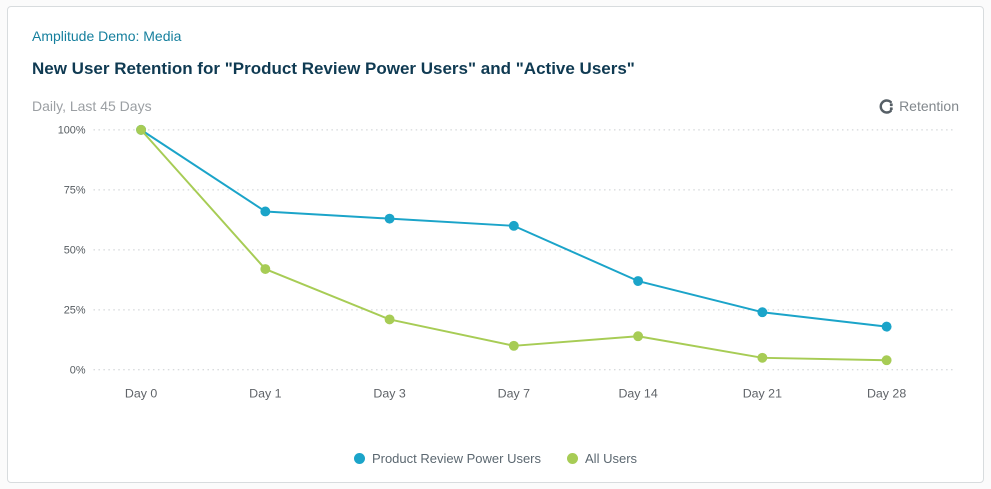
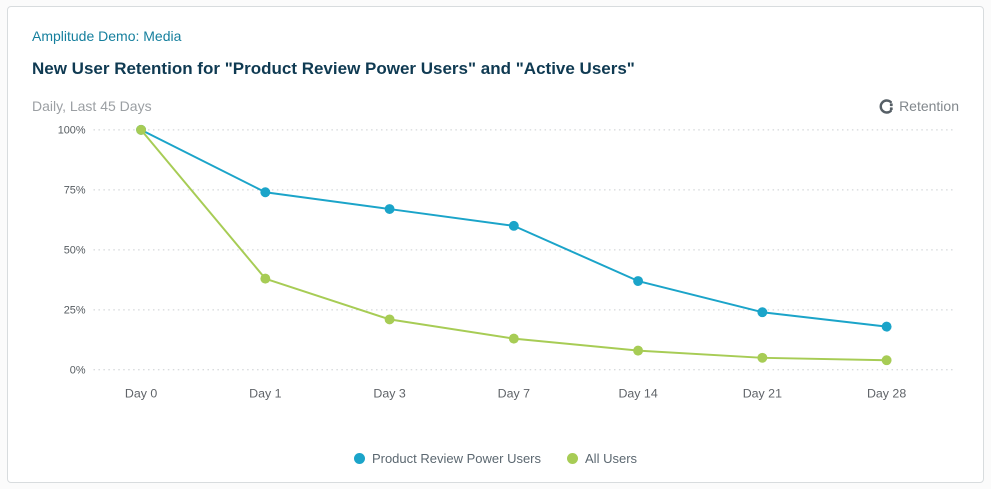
Product Review Power Users/Day 1: 66% -> 74%
All Users/Day 1: 42% -> 38%
Product Review Power Users/Day 3: 63% -> 67%
All Users/Day 7: 10% -> 13%
All Users/Day 14: 14% -> 8%
